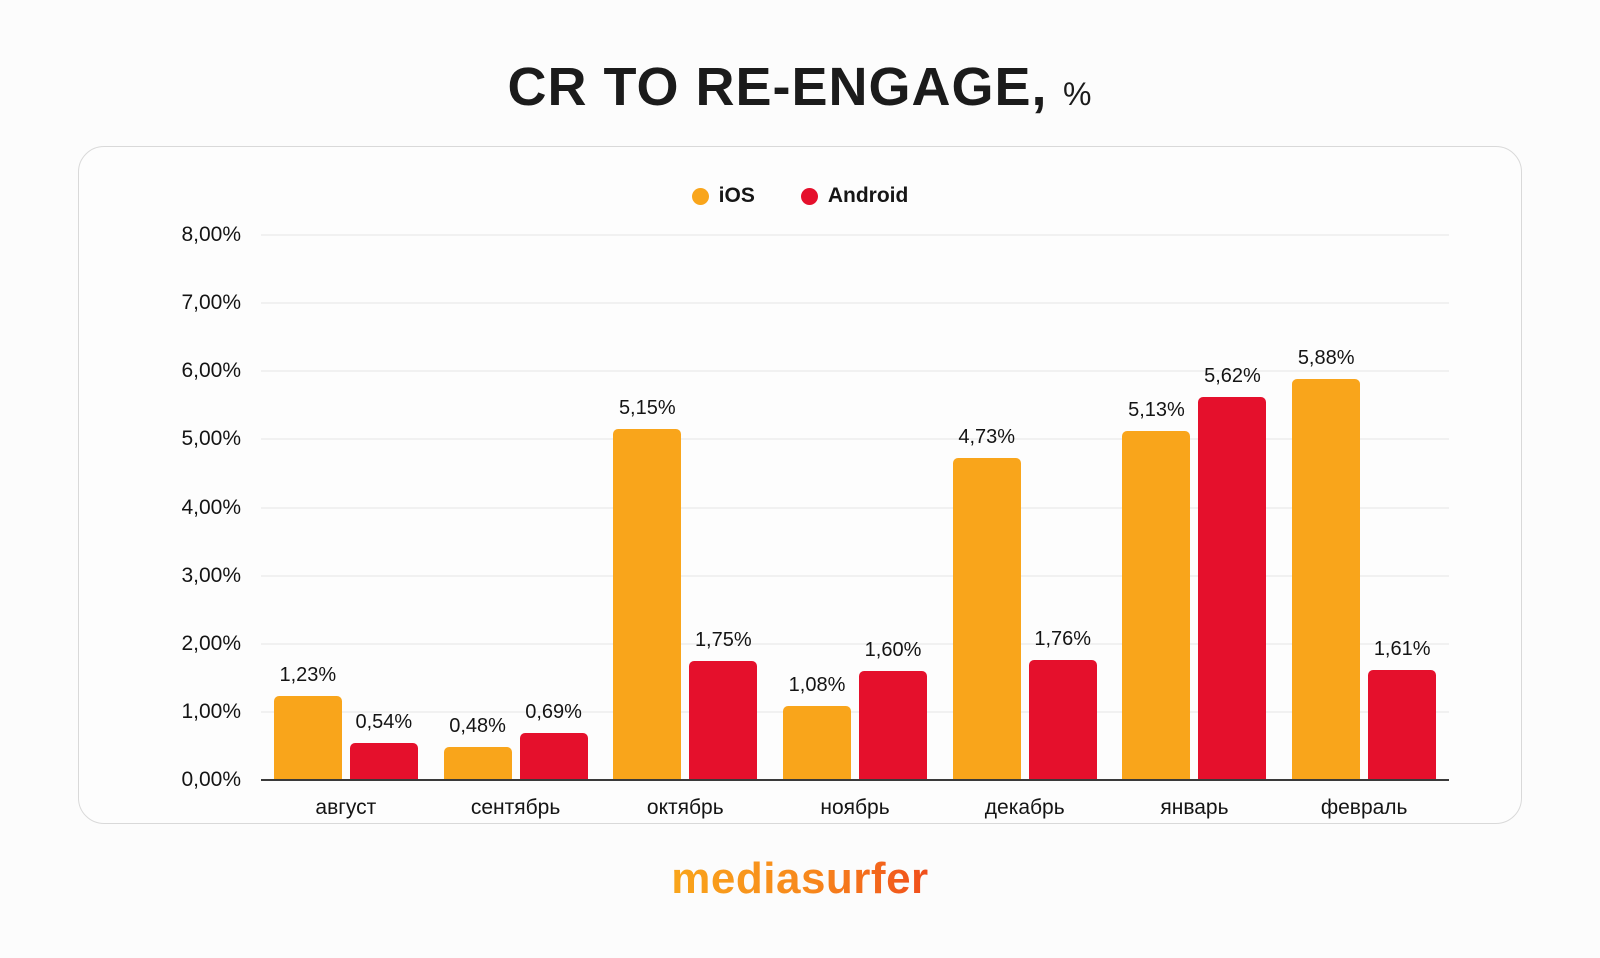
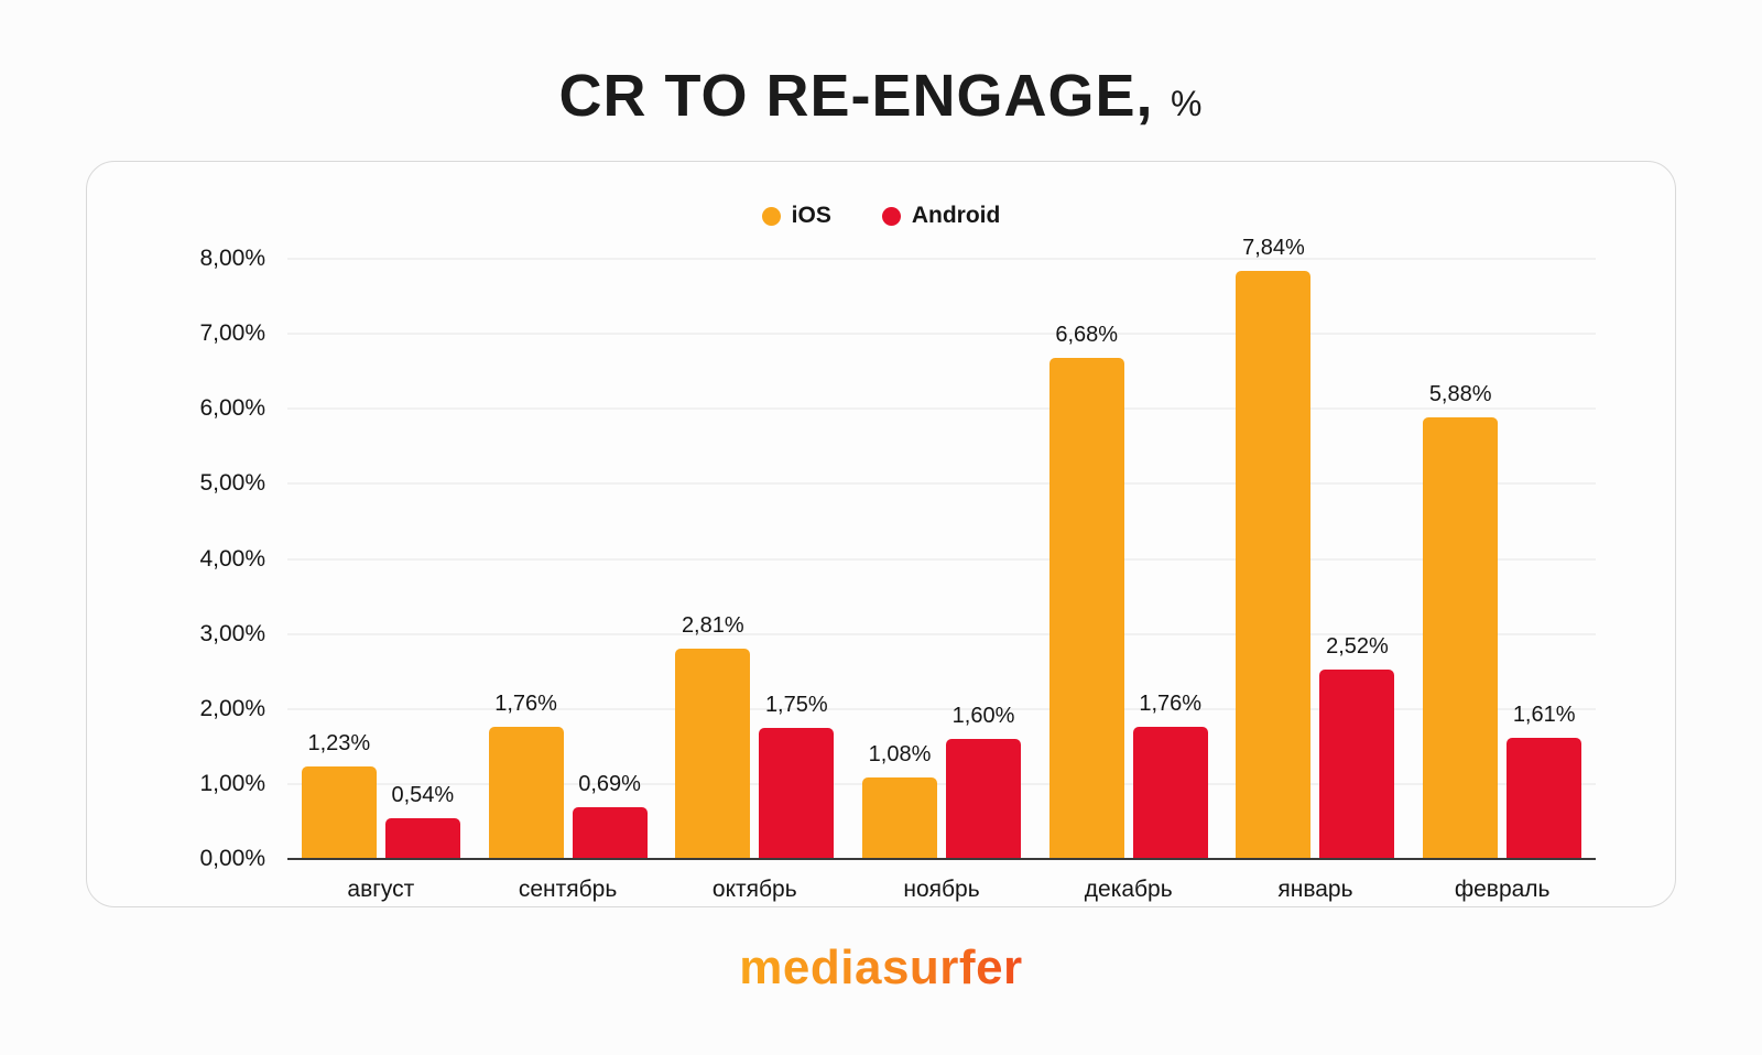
iOS/сентябрь: 0,48% -> 1,76%
iOS/октябрь: 5,15% -> 2,81%
iOS/декабрь: 4,73% -> 6,68%
iOS/январь: 5,13% -> 7,84%
Android/январь: 5,62% -> 2,52%
